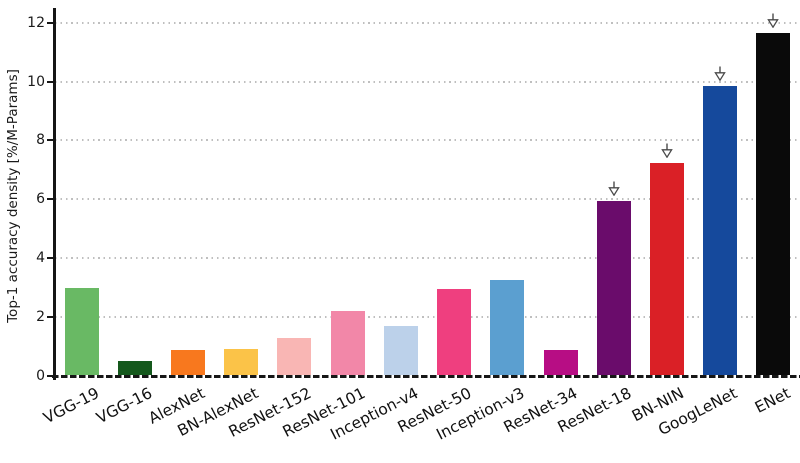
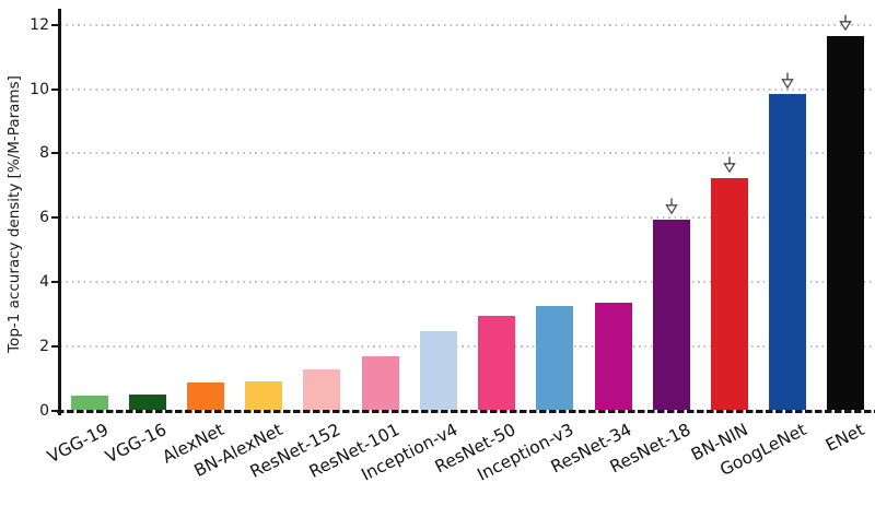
VGG-19: 3.0 -> 0.5
ResNet-101: 2.2 -> 1.7
Inception-v4: 1.7 -> 2.5
ResNet-34: 0.9 -> 3.4
